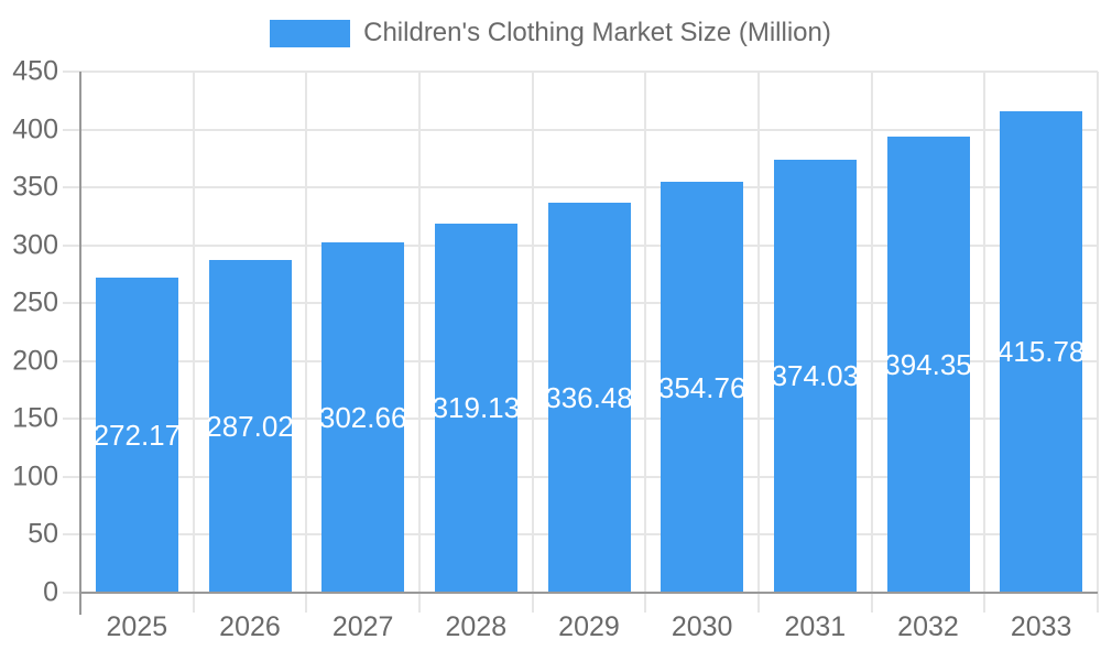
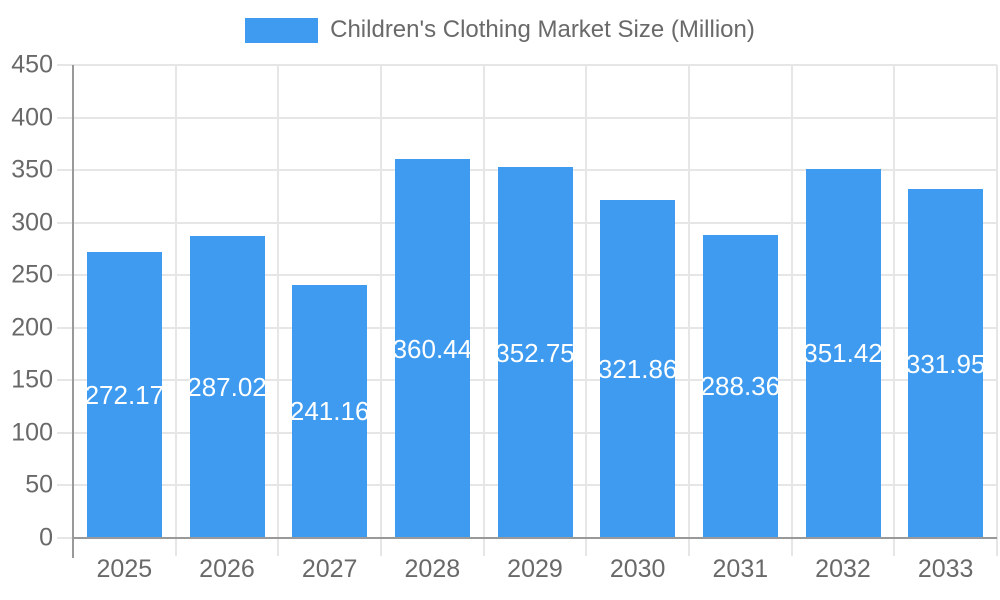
2027: 302.66 -> 241.16
2028: 319.13 -> 360.44
2029: 336.48 -> 352.75
2030: 354.76 -> 321.86
2031: 374.03 -> 288.36
2032: 394.35 -> 351.42
2033: 415.78 -> 331.95
